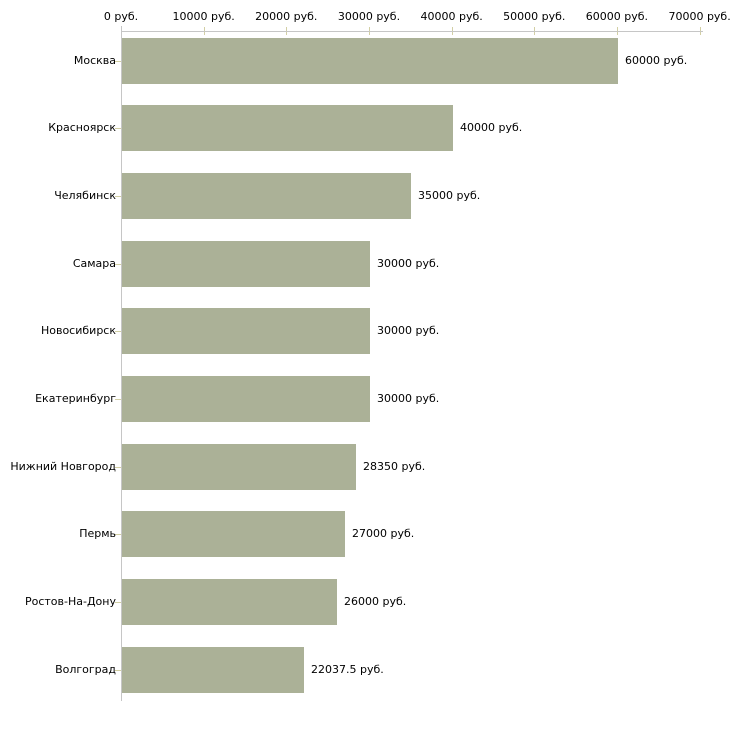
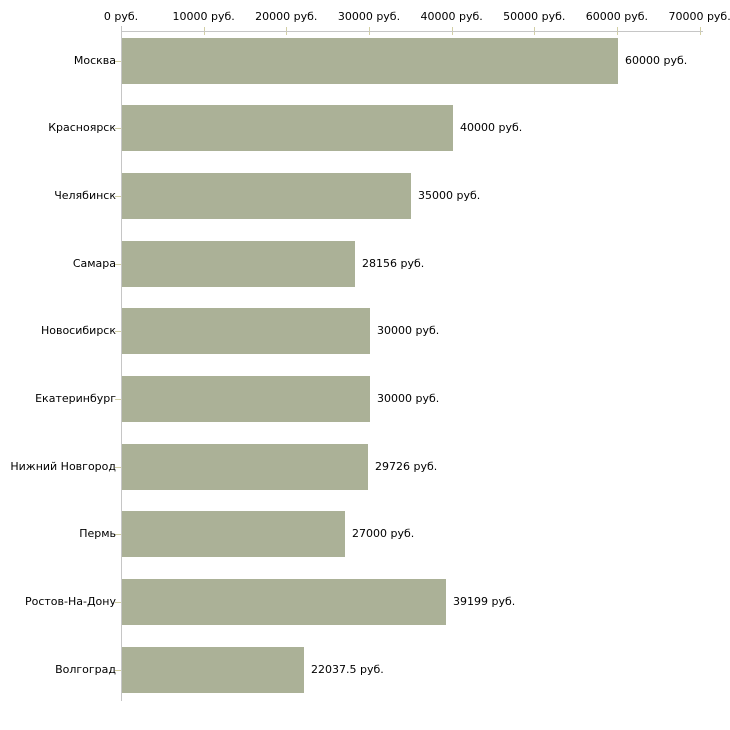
Самара: 30000 -> 28156
Нижний Новгород: 28350 -> 29726
Ростов-На-Дону: 26000 -> 39199
